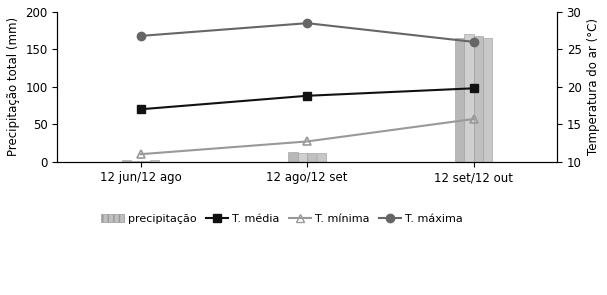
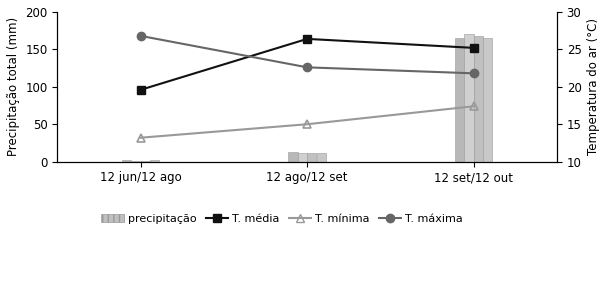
T. média/12 jun/12 ago: 70 -> 96
T. mínima/12 jun/12 ago: 10 -> 32
T. média/12 ago/12 set: 88 -> 164
T. mínima/12 ago/12 set: 27 -> 50
T. máxima/12 ago/12 set: 185 -> 126
T. média/12 set/12 out: 98 -> 152
T. mínima/12 set/12 out: 57 -> 74
T. máxima/12 set/12 out: 160 -> 118
